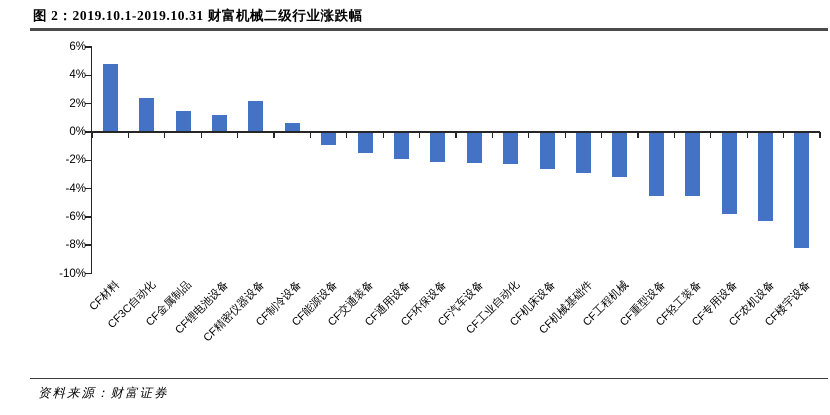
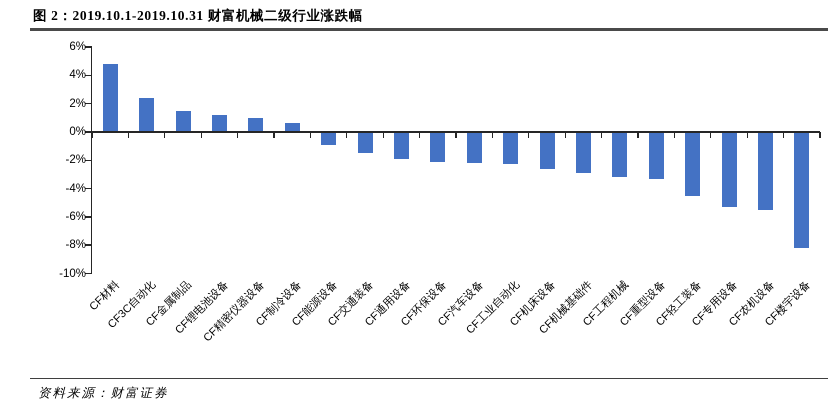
CF精密仪器设备: 2.2% -> 1.0%
CF重型设备: -4.5% -> -3.3%
CF专用设备: -5.8% -> -5.3%
CF农机设备: -6.3% -> -5.5%
